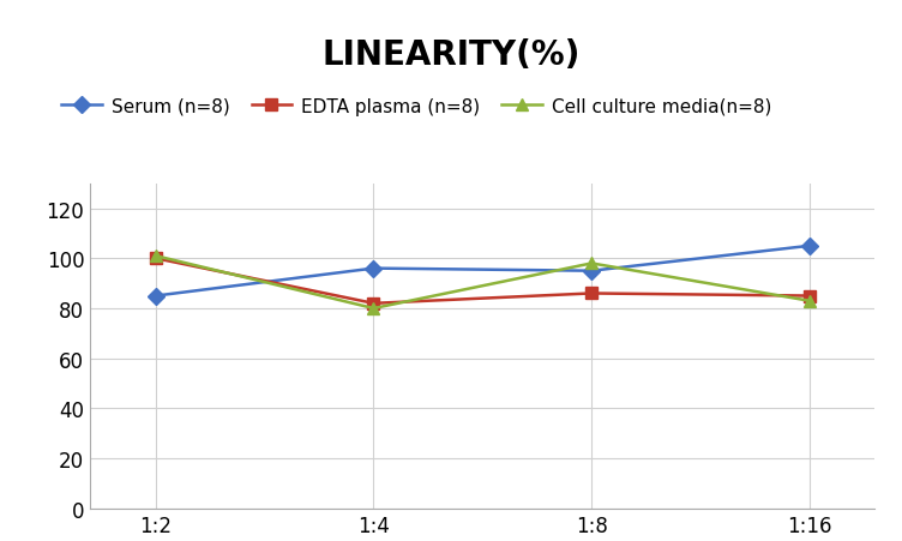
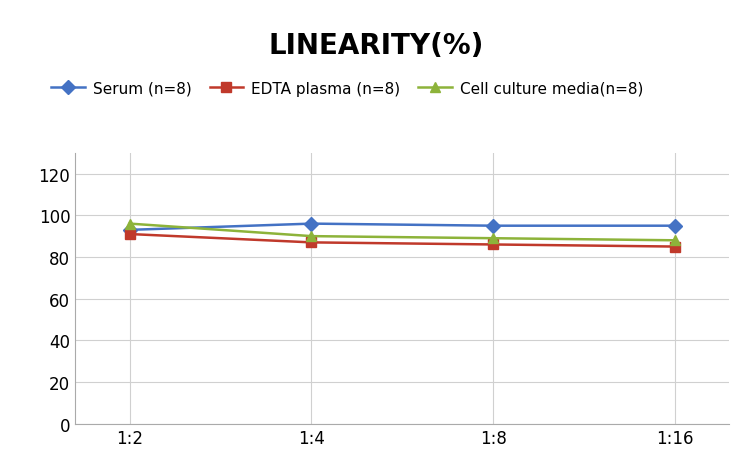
Serum (n=8)/1:2: 85 -> 93
EDTA plasma (n=8)/1:2: 100 -> 91
Cell culture media(n=8)/1:2: 101 -> 96
EDTA plasma (n=8)/1:4: 82 -> 87
Cell culture media(n=8)/1:4: 80 -> 90
Cell culture media(n=8)/1:8: 98 -> 89
Serum (n=8)/1:16: 105 -> 95
Cell culture media(n=8)/1:16: 83 -> 88
